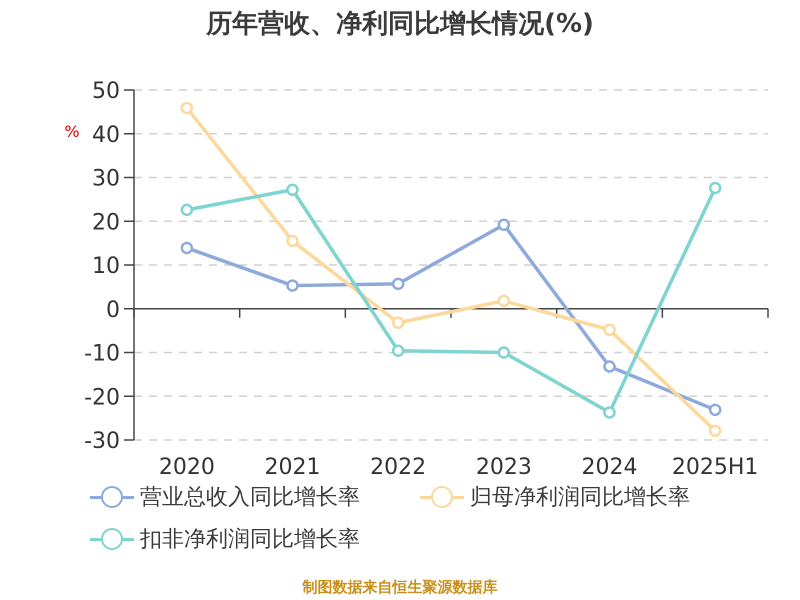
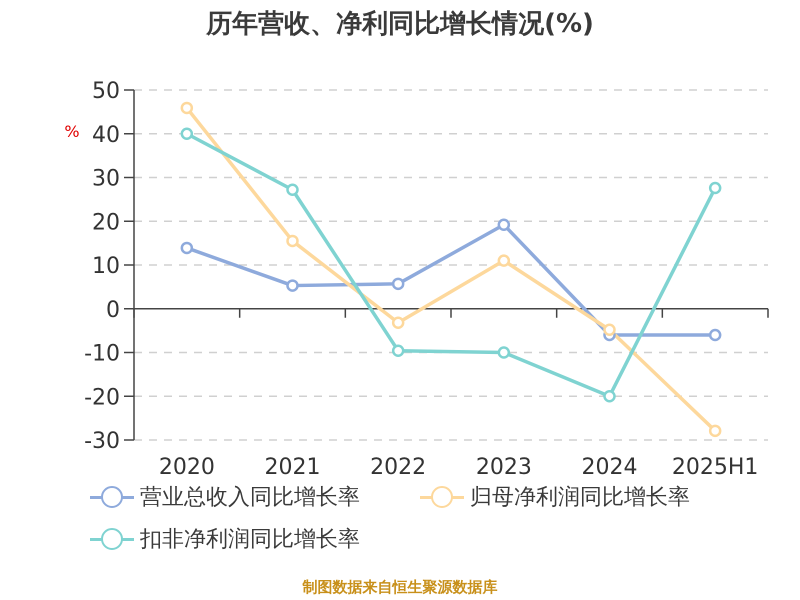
扣非净利润同比增长率/2020: 23 -> 40
归母净利润同比增长率/2023: 2 -> 11
营业总收入同比增长率/2024: -13 -> -6
扣非净利润同比增长率/2024: -24 -> -20
营业总收入同比增长率/2025H1: -23 -> -6
